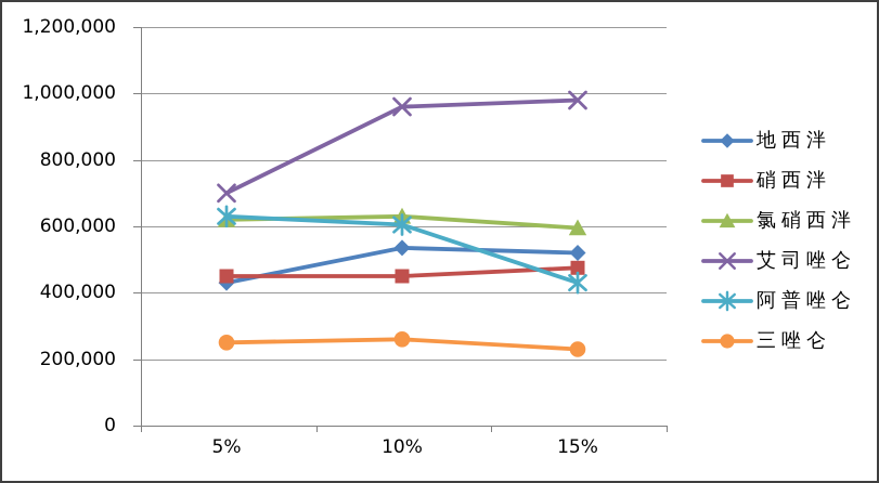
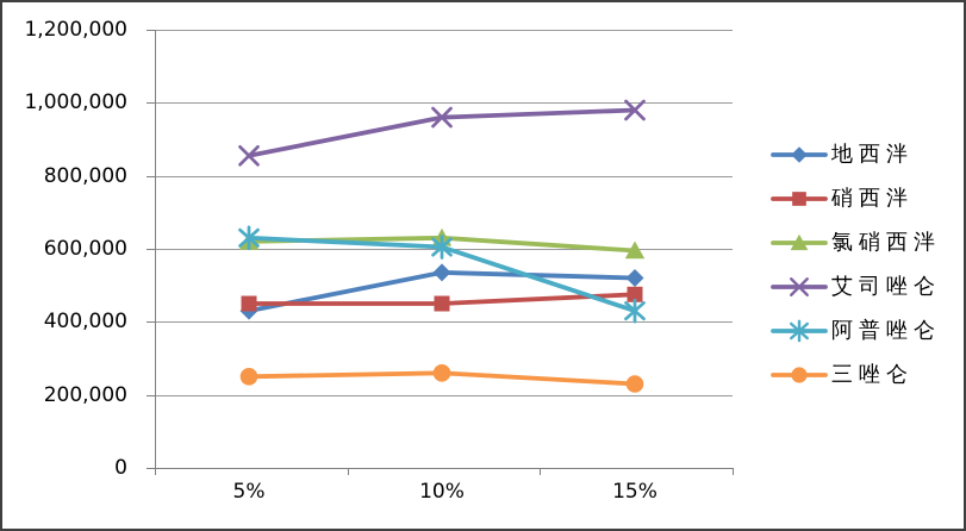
艾司唑仑/5%: 700000 -> 860000
